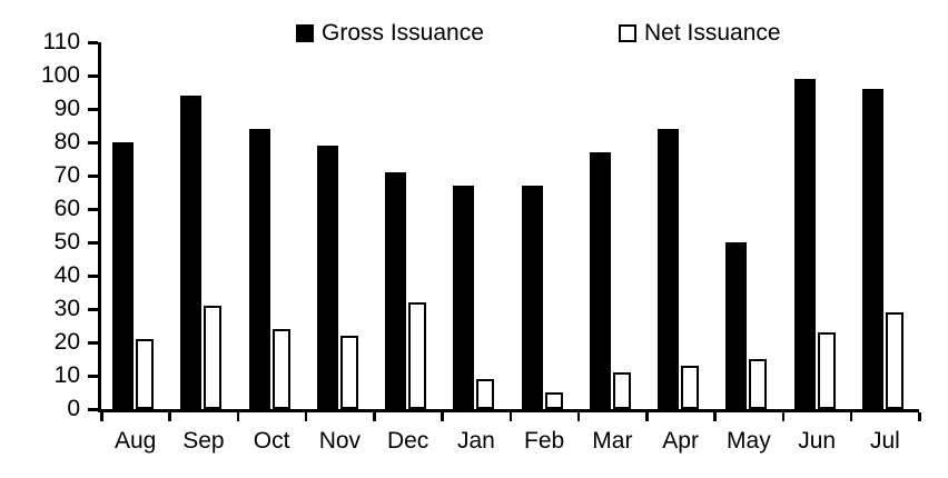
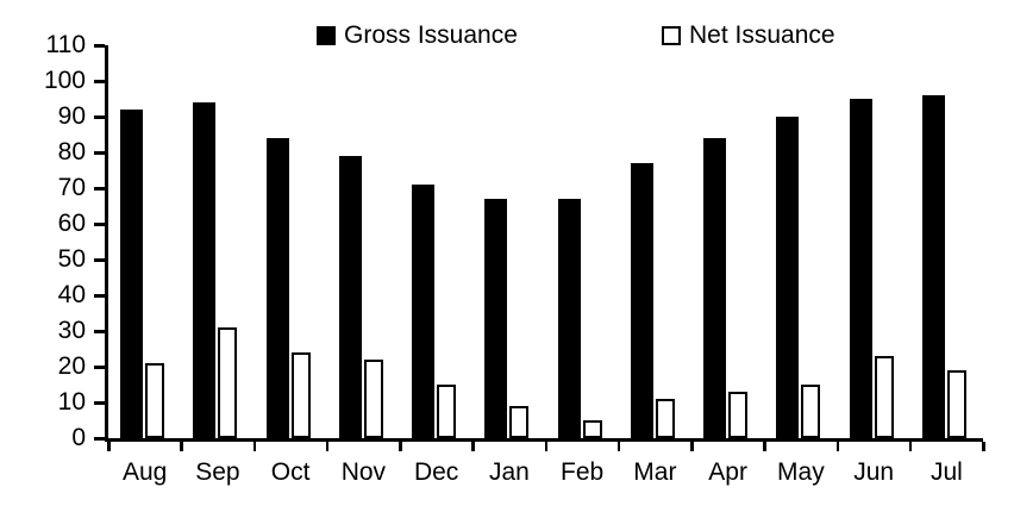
Gross Issuance/Aug: 80 -> 92
Net Issuance/Dec: 32 -> 15
Gross Issuance/May: 50 -> 90
Gross Issuance/Jun: 99 -> 95
Net Issuance/Jul: 29 -> 19
